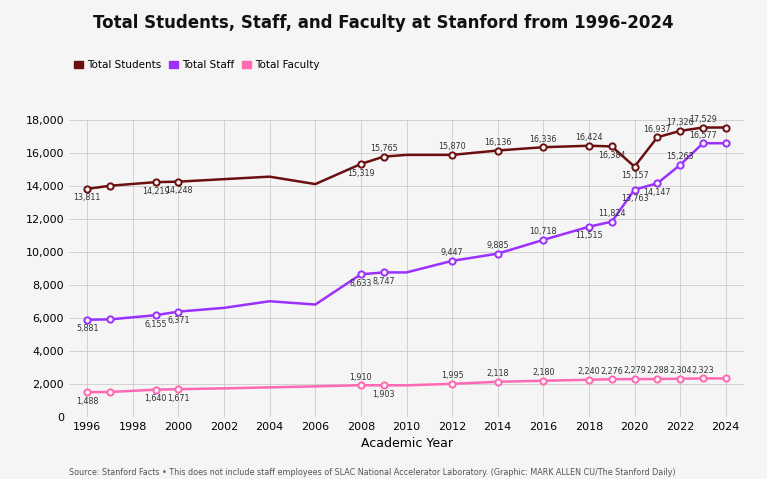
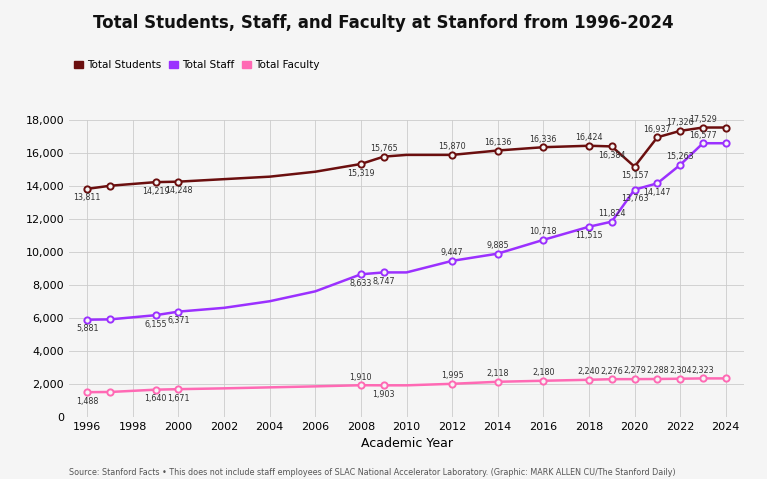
Total Students/2006: 14,100 -> 14,800
Total Staff/2006: 6,800 -> 7,600
